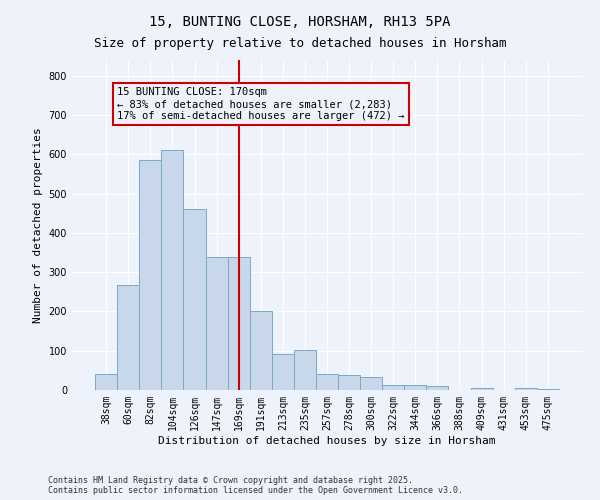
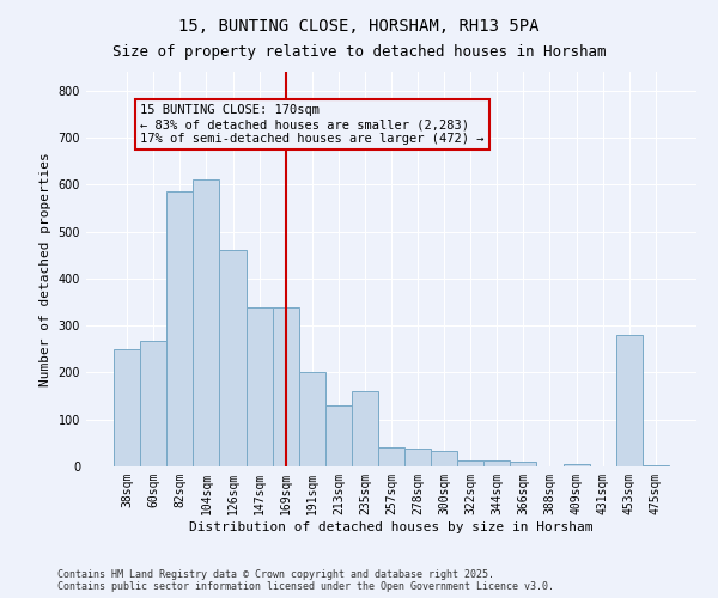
38sqm: 40 -> 250
213sqm: 92 -> 130
235sqm: 102 -> 160
453sqm: 5 -> 280
